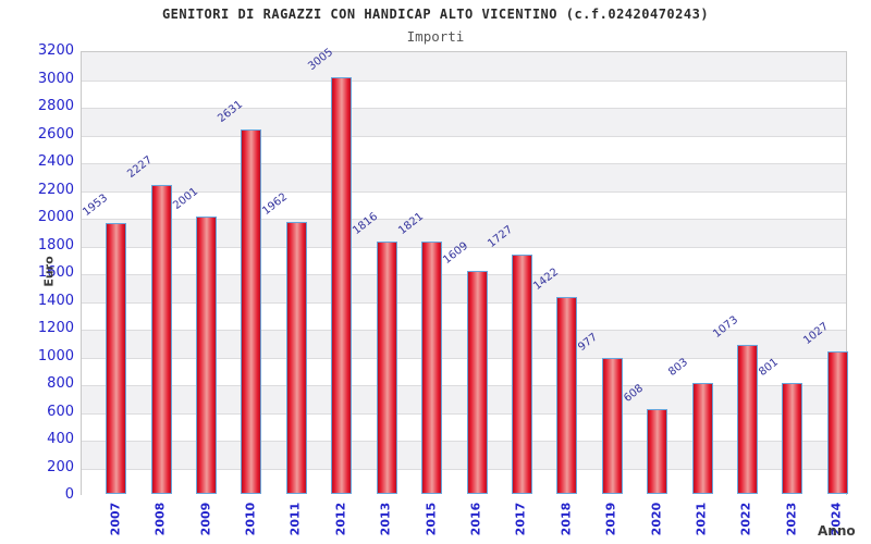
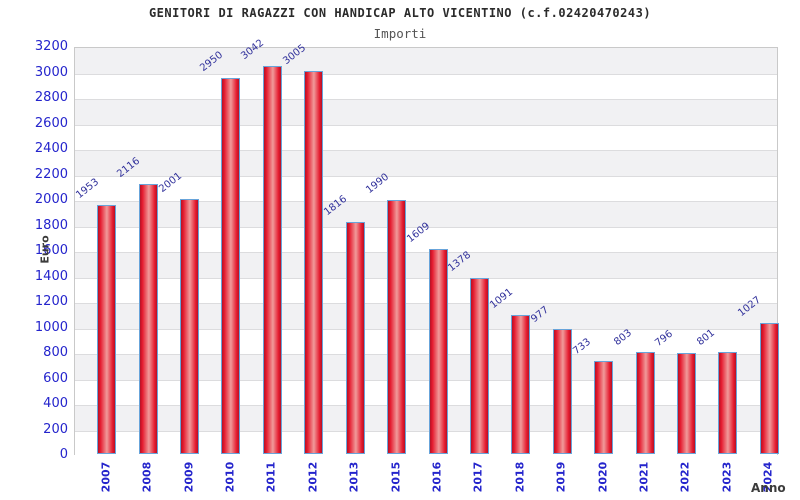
2008: 2227 -> 2116
2010: 2631 -> 2950
2011: 1962 -> 3042
2015: 1821 -> 1990
2017: 1727 -> 1378
2018: 1422 -> 1091
2020: 608 -> 733
2022: 1073 -> 796
